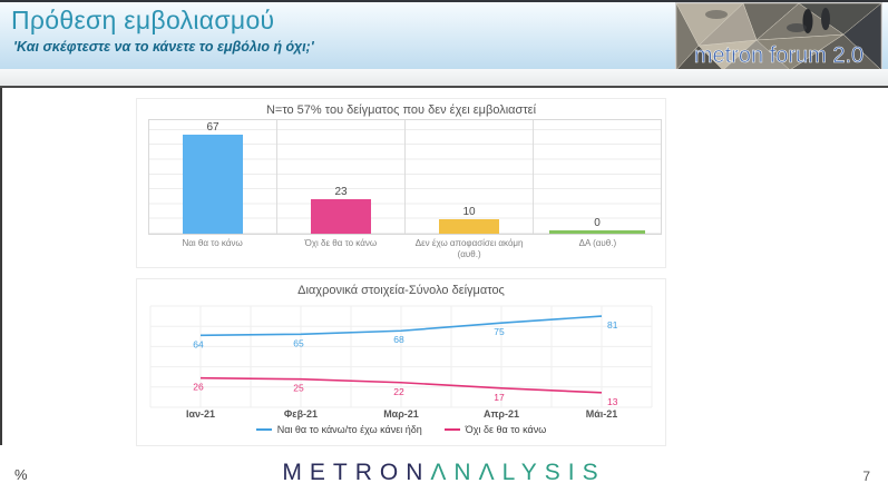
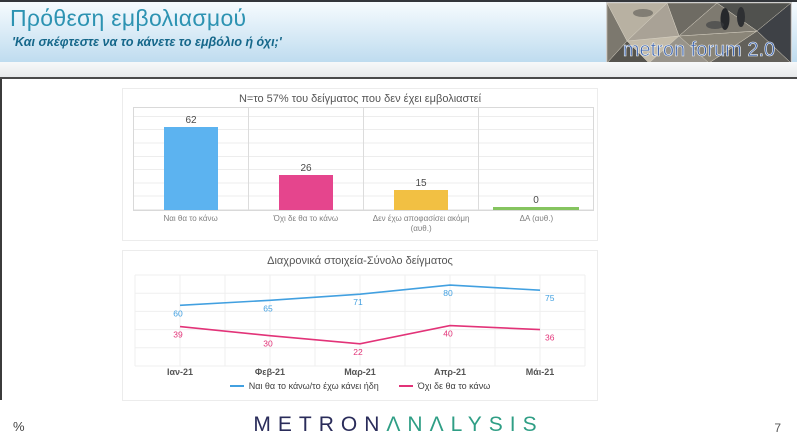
N=το 57% του δείγματος που δεν έχει εμβολιαστεί/Ναι θα το κάνω: 67 -> 62
N=το 57% του δείγματος που δεν έχει εμβολιαστεί/Όχι δε θα το κάνω: 23 -> 26
N=το 57% του δείγματος που δεν έχει εμβολιαστεί/Δεν έχω αποφασίσει ακόμη (αυθ.): 10 -> 15
Διαχρονικά στοιχεία-Σύνολο δείγματος/Ναι θα το κάνω/το έχω κάνει ήδη/Ιαν-21: 64 -> 60
Διαχρονικά στοιχεία-Σύνολο δείγματος/Όχι δε θα το κάνω/Ιαν-21: 26 -> 39
Διαχρονικά στοιχεία-Σύνολο δείγματος/Όχι δε θα το κάνω/Φεβ-21: 25 -> 30
Διαχρονικά στοιχεία-Σύνολο δείγματος/Ναι θα το κάνω/το έχω κάνει ήδη/Μαρ-21: 68 -> 71
Διαχρονικά στοιχεία-Σύνολο δείγματος/Ναι θα το κάνω/το έχω κάνει ήδη/Απρ-21: 75 -> 80
Διαχρονικά στοιχεία-Σύνολο δείγματος/Όχι δε θα το κάνω/Απρ-21: 17 -> 40
Διαχρονικά στοιχεία-Σύνολο δείγματος/Ναι θα το κάνω/το έχω κάνει ήδη/Μάι-21: 81 -> 75
Διαχρονικά στοιχεία-Σύνολο δείγματος/Όχι δε θα το κάνω/Μάι-21: 13 -> 36
